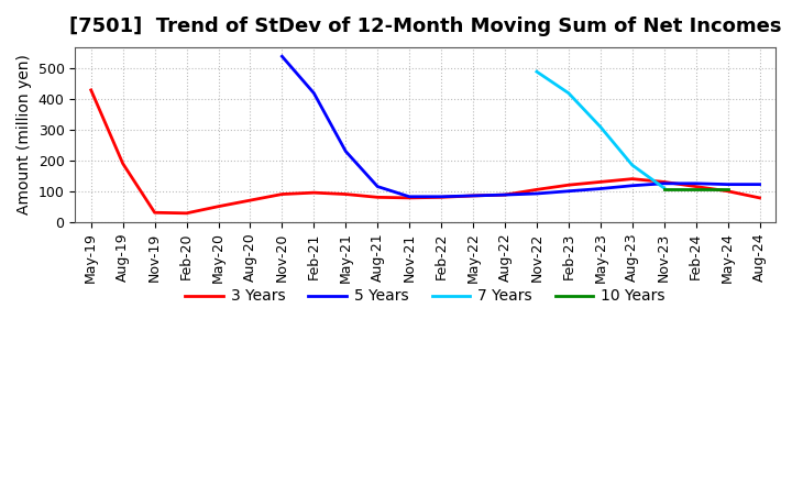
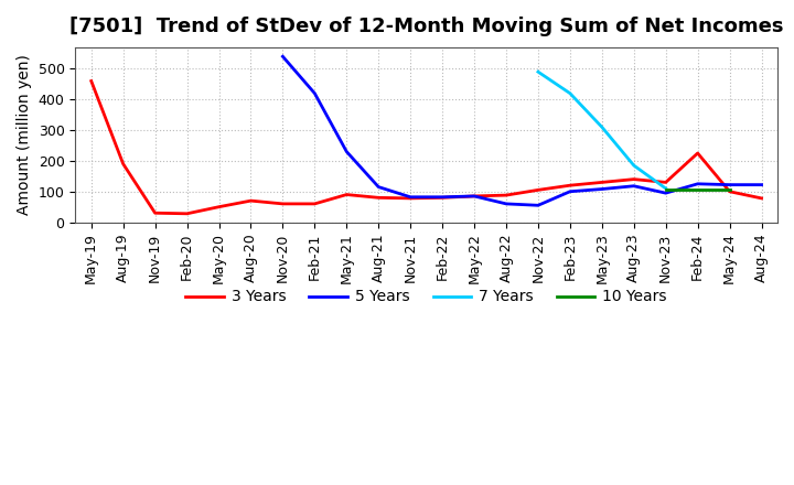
3 Years/May-19: 430 -> 460
3 Years/Nov-20: 90 -> 60
3 Years/Feb-21: 95 -> 60
5 Years/Aug-22: 88 -> 60
5 Years/Nov-22: 92 -> 55
5 Years/Nov-23: 125 -> 95
3 Years/Feb-24: 115 -> 225
